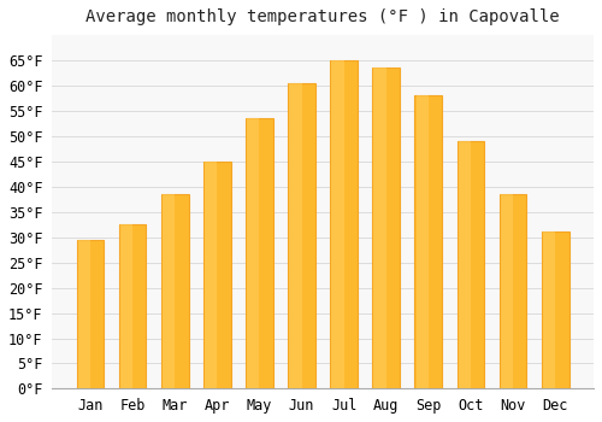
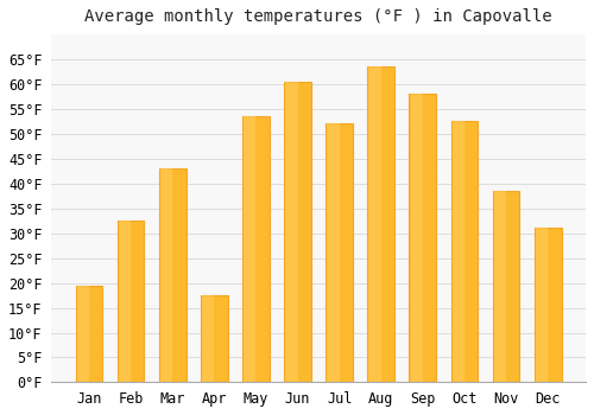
Jan: 29.5°F -> 19.5°F
Mar: 38.5°F -> 43.0°F
Apr: 45.0°F -> 17.5°F
Jul: 65.0°F -> 52.0°F
Oct: 49.0°F -> 52.5°F
